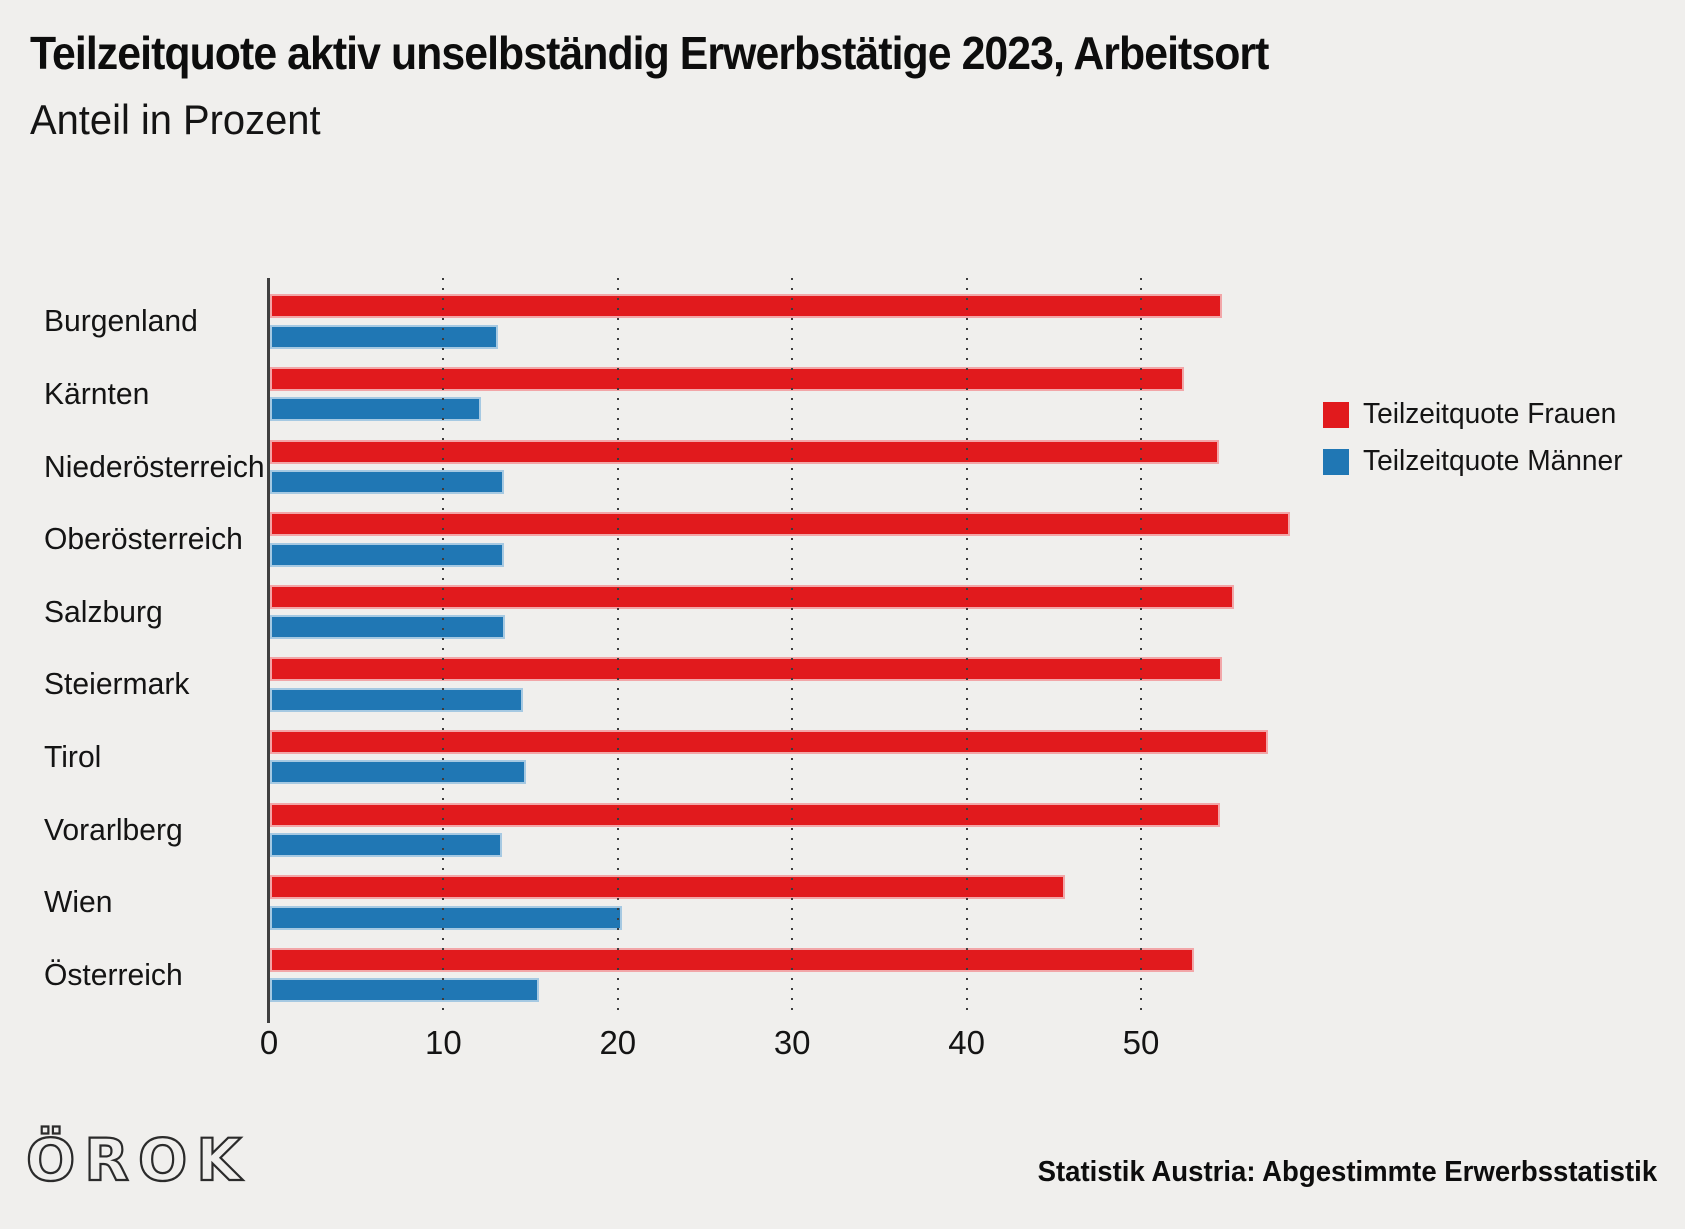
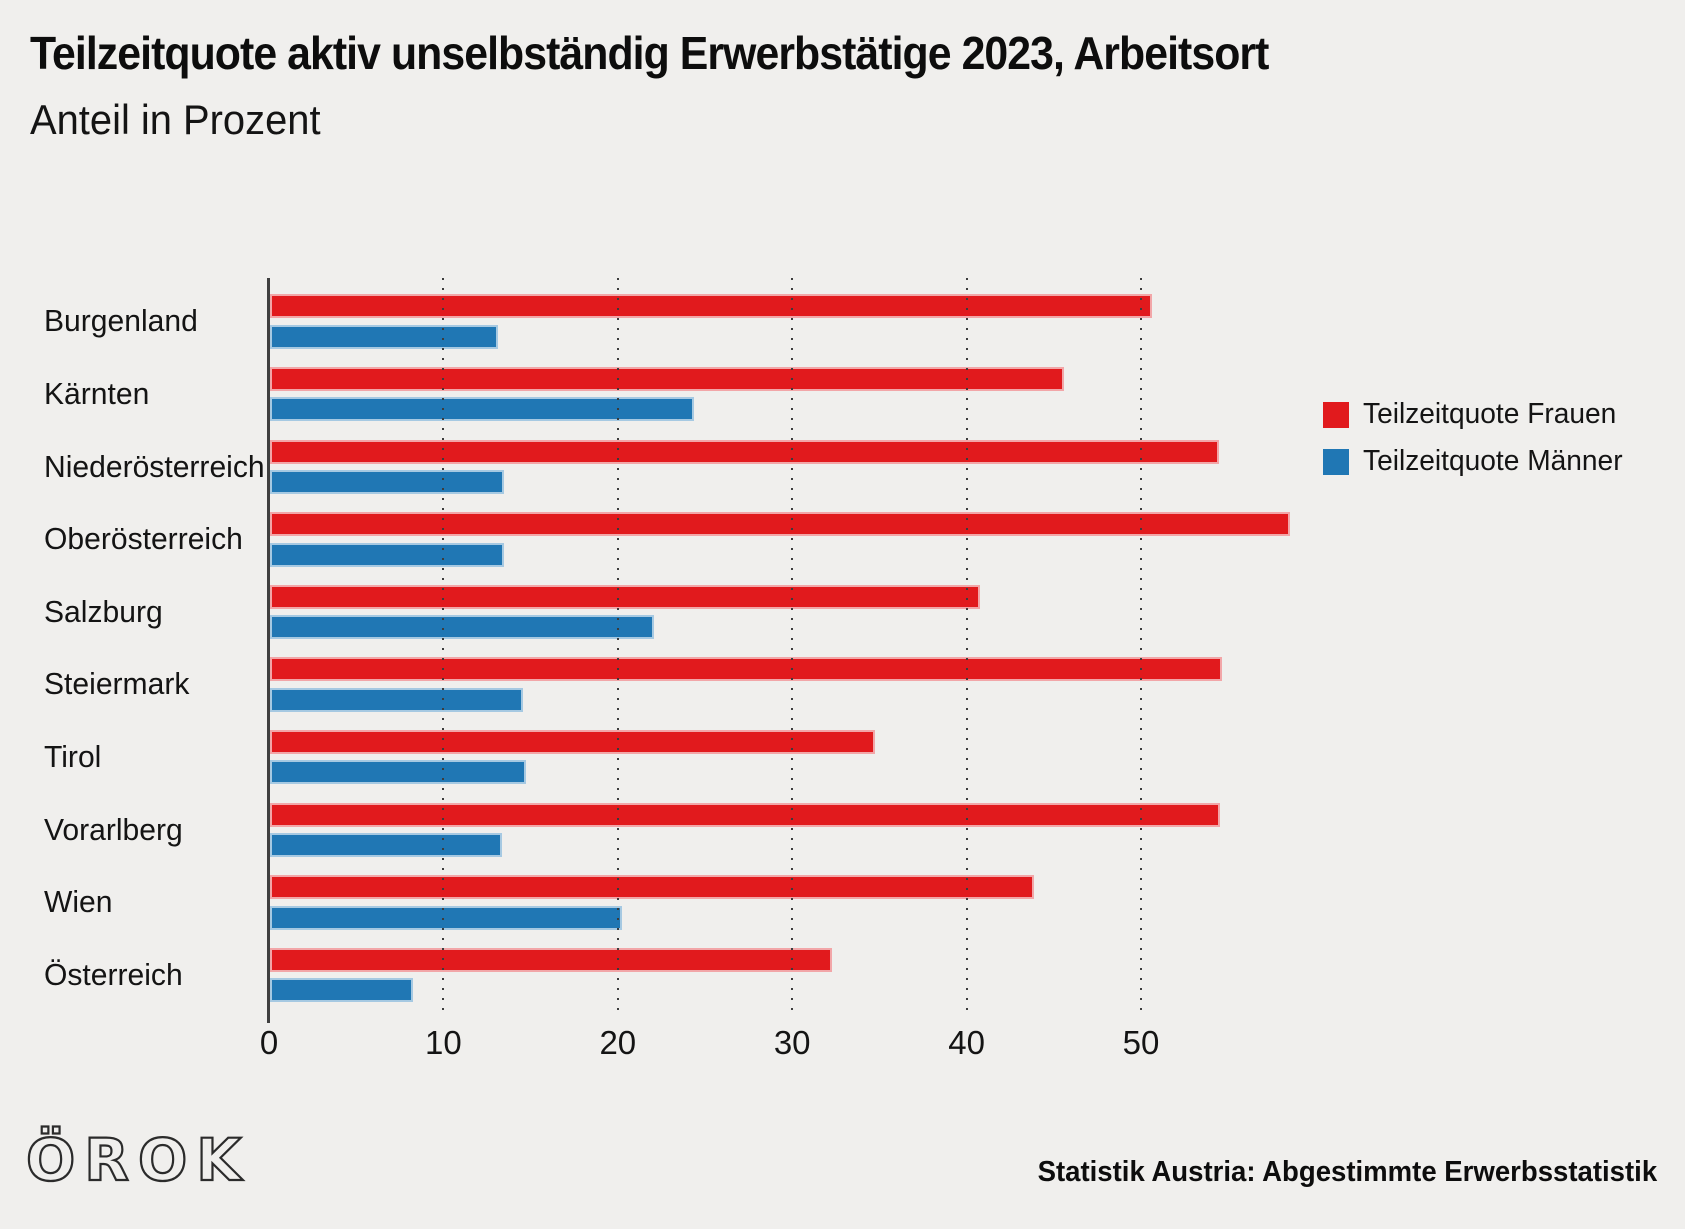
Teilzeitquote Frauen/Burgenland: 54.6 -> 50.6
Teilzeitquote Frauen/Kärnten: 52.4 -> 45.5
Teilzeitquote Männer/Kärnten: 12.1 -> 24.3
Teilzeitquote Frauen/Salzburg: 55.3 -> 40.7
Teilzeitquote Männer/Salzburg: 13.5 -> 22.0
Teilzeitquote Frauen/Tirol: 57.2 -> 34.7
Teilzeitquote Frauen/Wien: 45.6 -> 43.8
Teilzeitquote Frauen/Österreich: 53.0 -> 32.2
Teilzeitquote Männer/Österreich: 15.4 -> 8.2
